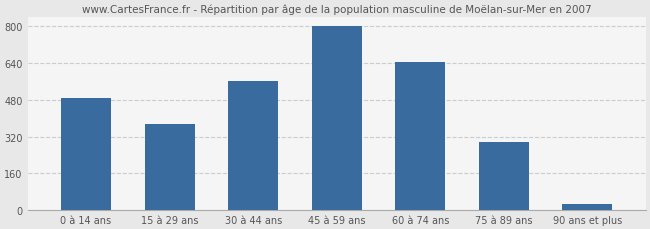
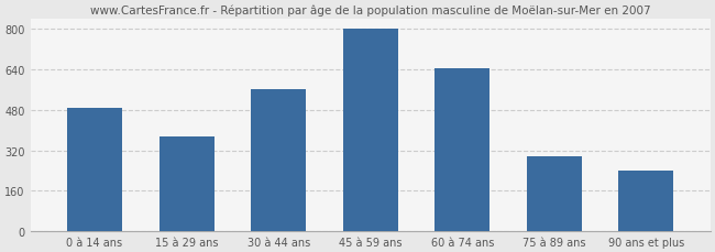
90 ans et plus: 25 -> 240
